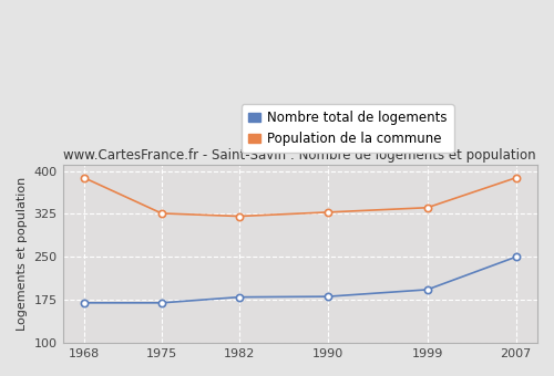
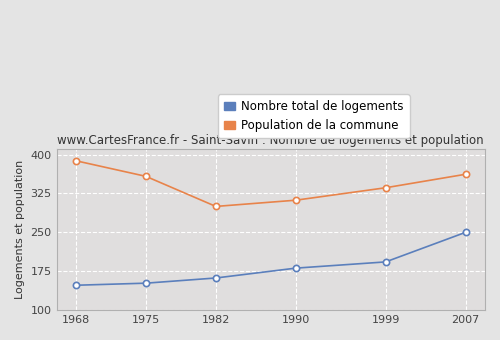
Nombre total de logements/1968: 170 -> 148
Nombre total de logements/1975: 170 -> 152
Population de la commune/1975: 326 -> 358
Nombre total de logements/1982: 180 -> 162
Population de la commune/1982: 321 -> 300
Population de la commune/1990: 328 -> 312
Population de la commune/2007: 388 -> 362
